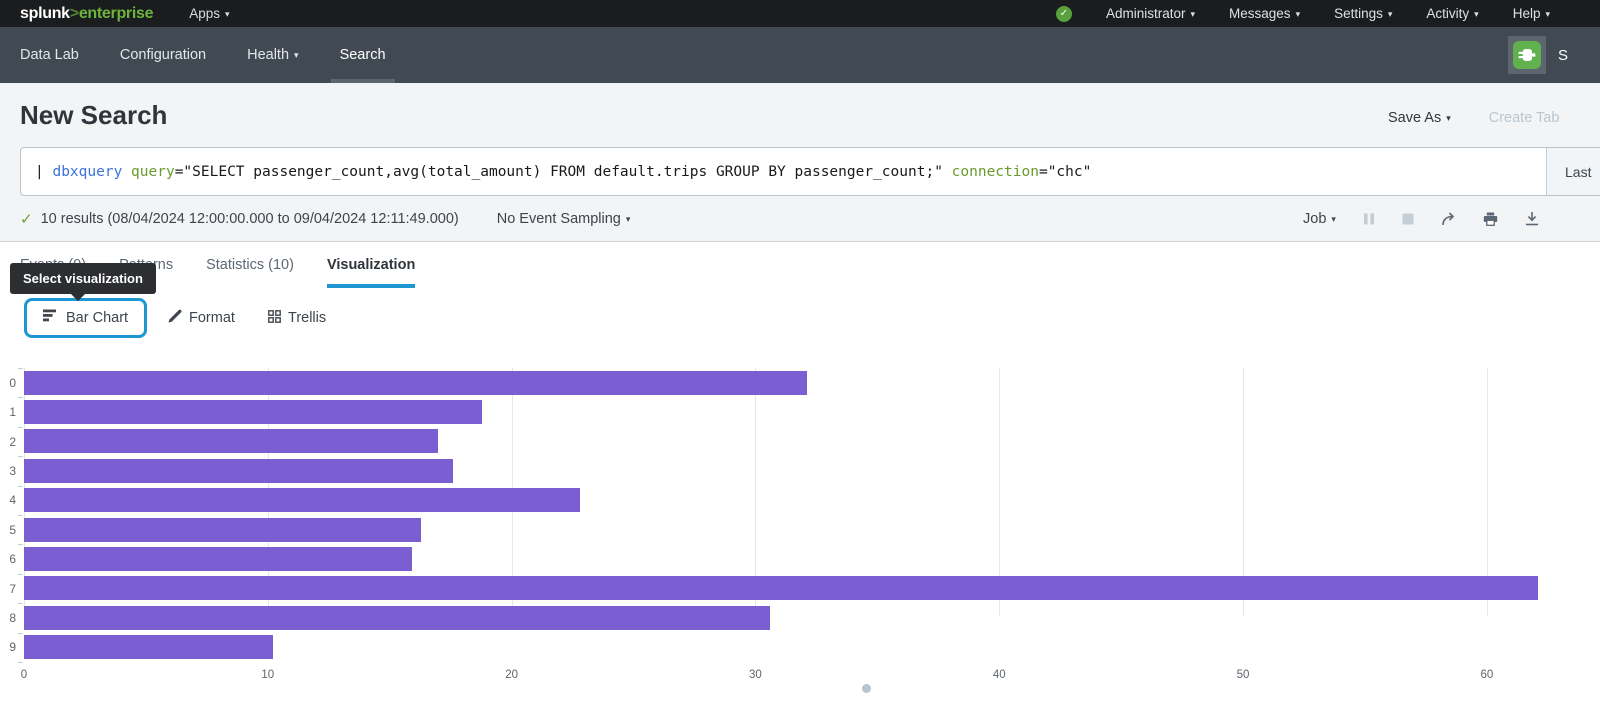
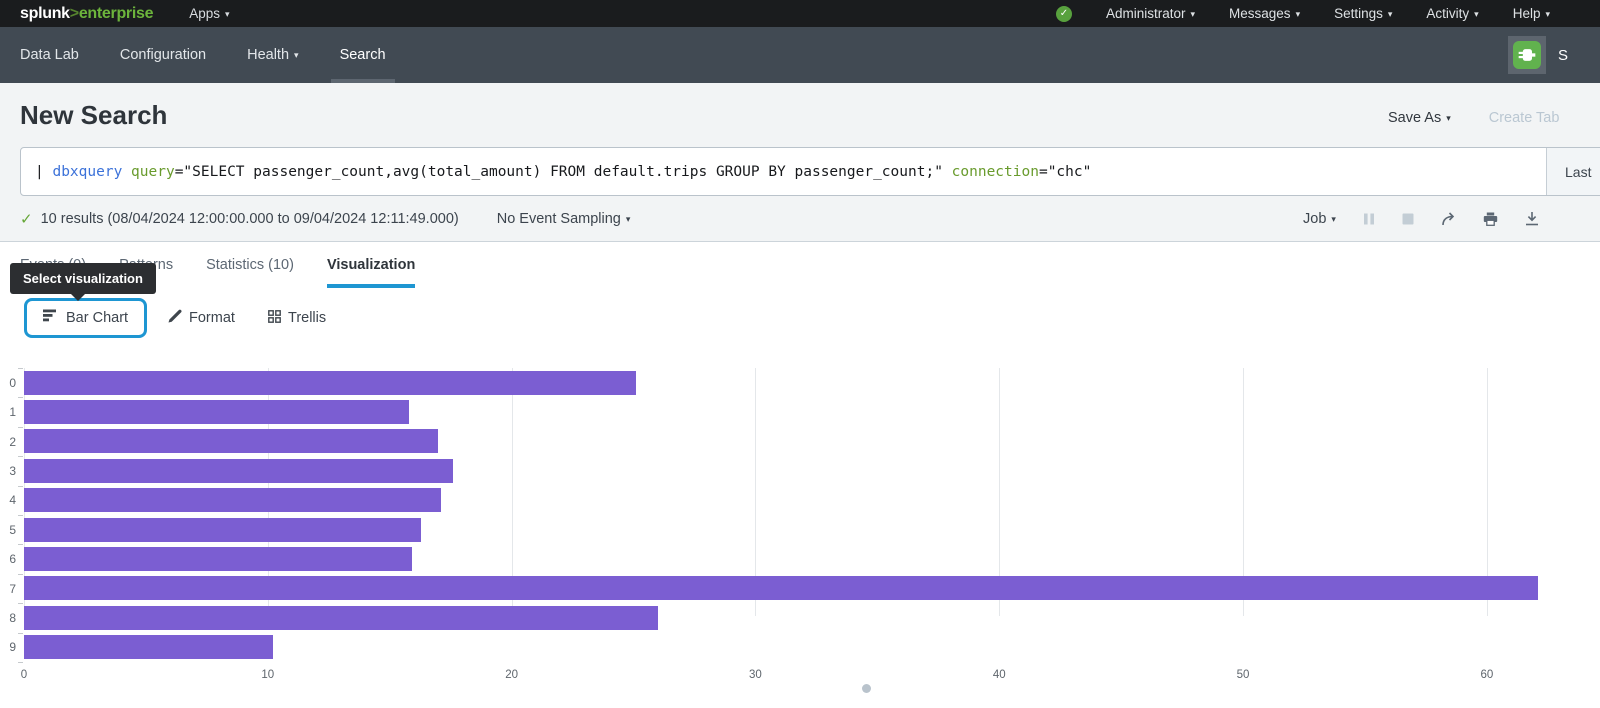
0: 32.1 -> 25.1
1: 18.8 -> 15.8
4: 22.8 -> 17.1
8: 30.6 -> 26.0
